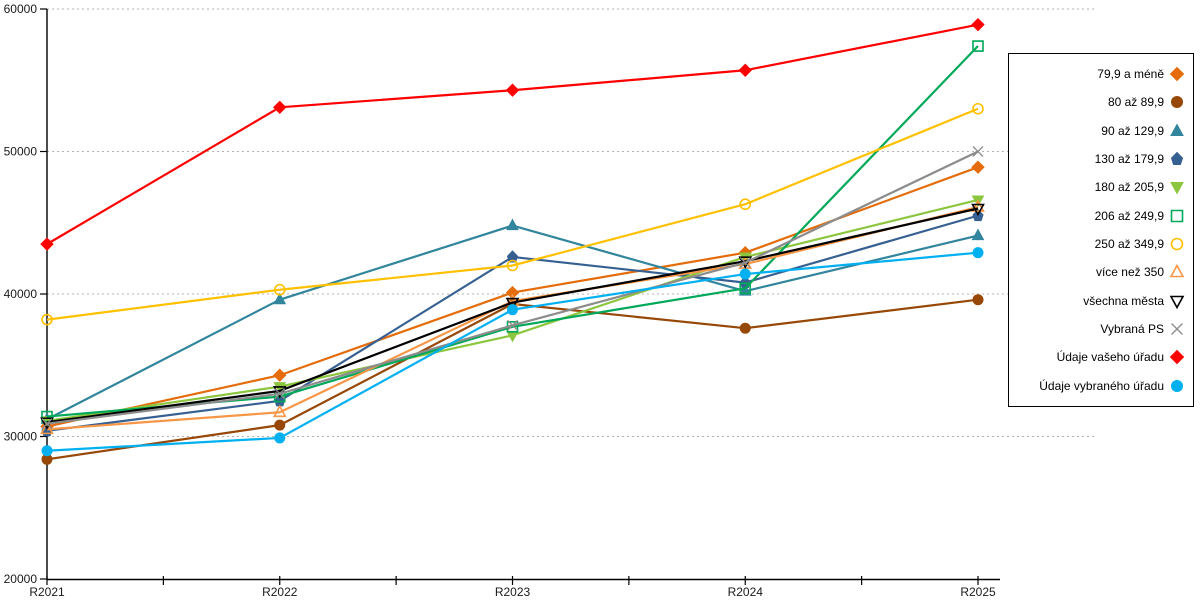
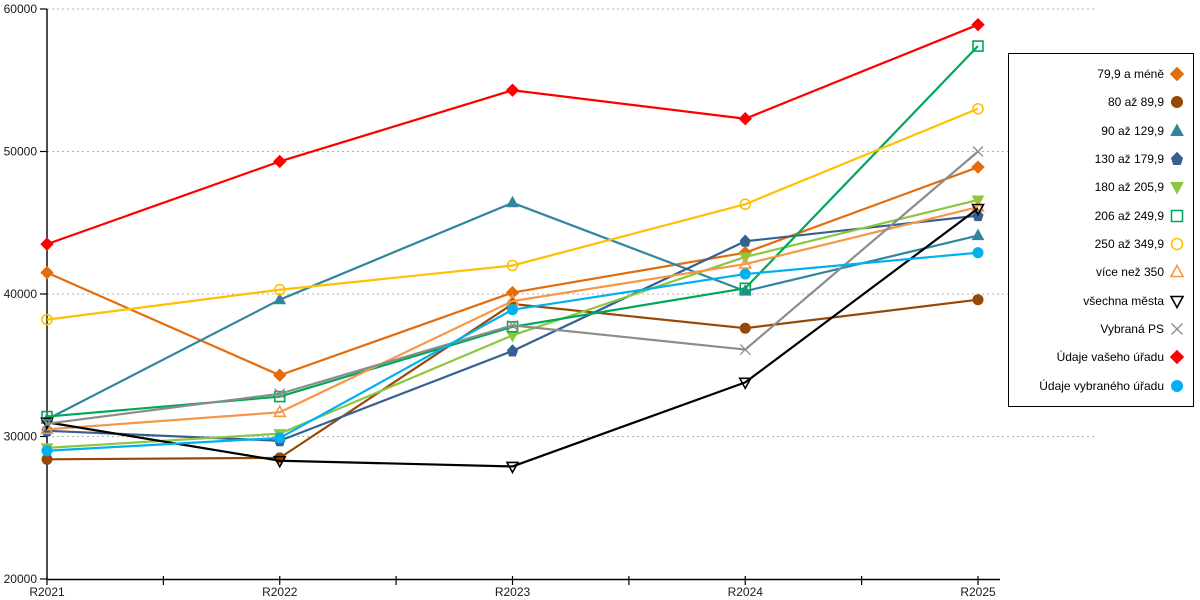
79,9 a méně/R2021: 30700 -> 41500
180 až 205,9/R2021: 31100 -> 29200
80 až 89,9/R2022: 30800 -> 28500
130 až 179,9/R2022: 32500 -> 29700
180 až 205,9/R2022: 33500 -> 30200
všechna města/R2022: 33200 -> 28300
Údaje vašeho úřadu/R2022: 53100 -> 49300
90 až 129,9/R2023: 44800 -> 46400
130 až 179,9/R2023: 42600 -> 36000
všechna města/R2023: 39400 -> 27900
130 až 179,9/R2024: 40800 -> 43700
všechna města/R2024: 42300 -> 33800
Vybraná PS/R2024: 42200 -> 36100
Údaje vašeho úřadu/R2024: 55700 -> 52300
